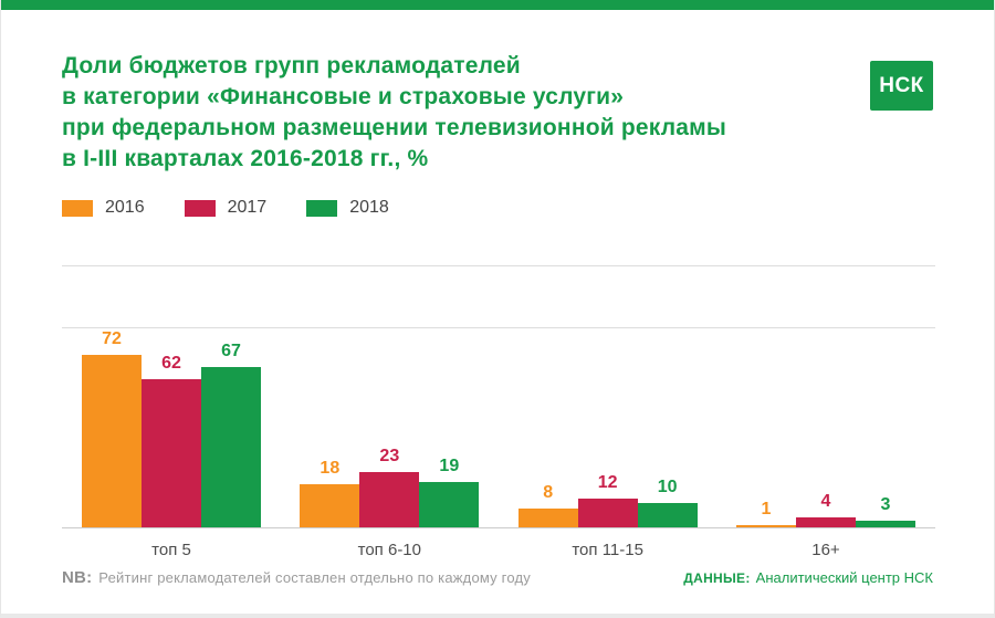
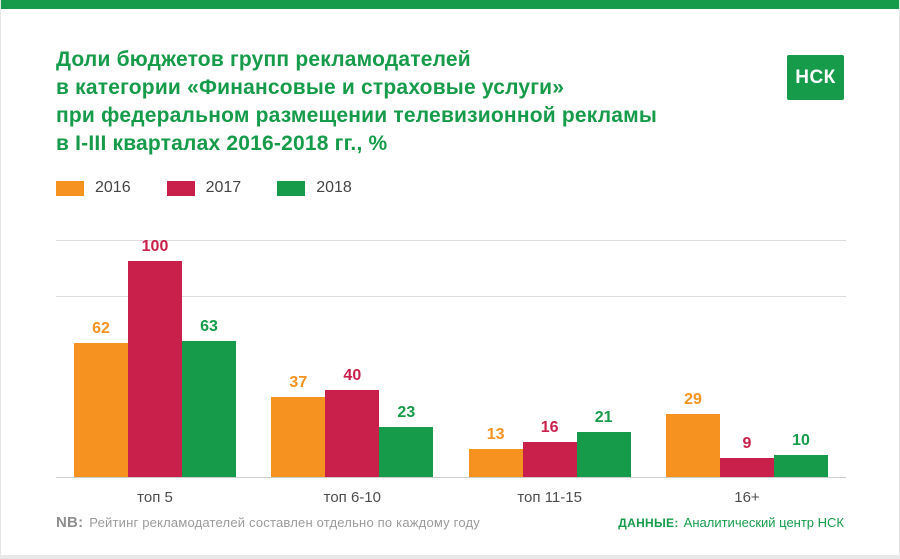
2016/топ 5: 72 -> 62
2017/топ 5: 62 -> 100
2018/топ 5: 67 -> 63
2016/топ 6-10: 18 -> 37
2017/топ 6-10: 23 -> 40
2018/топ 6-10: 19 -> 23
2016/топ 11-15: 8 -> 13
2017/топ 11-15: 12 -> 16
2018/топ 11-15: 10 -> 21
2016/16+: 1 -> 29
2017/16+: 4 -> 9
2018/16+: 3 -> 10
